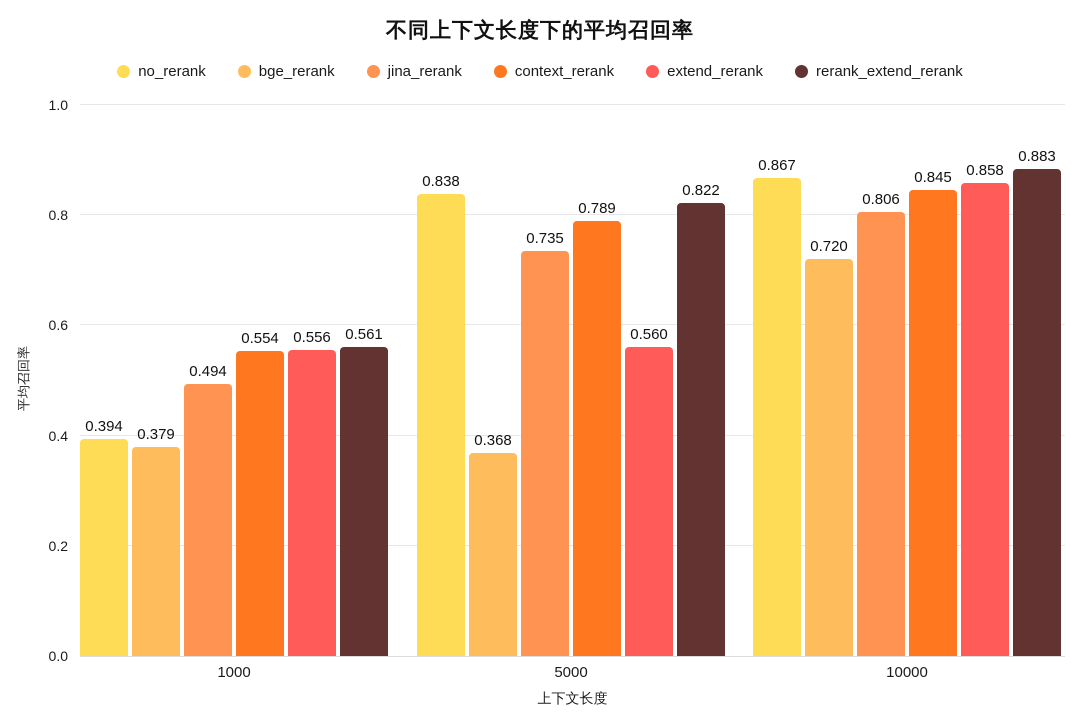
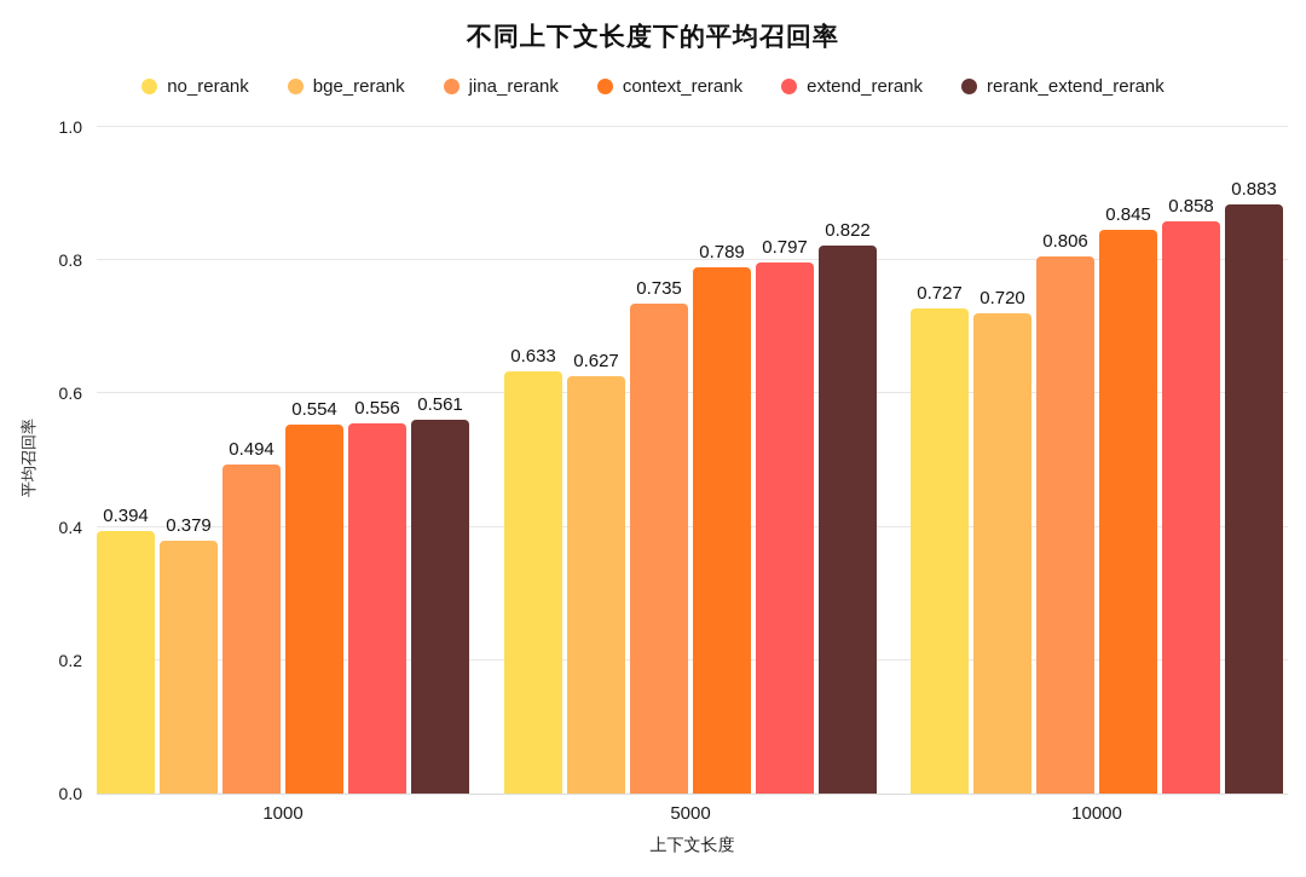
no_rerank/5000: 0.838 -> 0.633
bge_rerank/5000: 0.368 -> 0.627
extend_rerank/5000: 0.560 -> 0.797
no_rerank/10000: 0.867 -> 0.727
